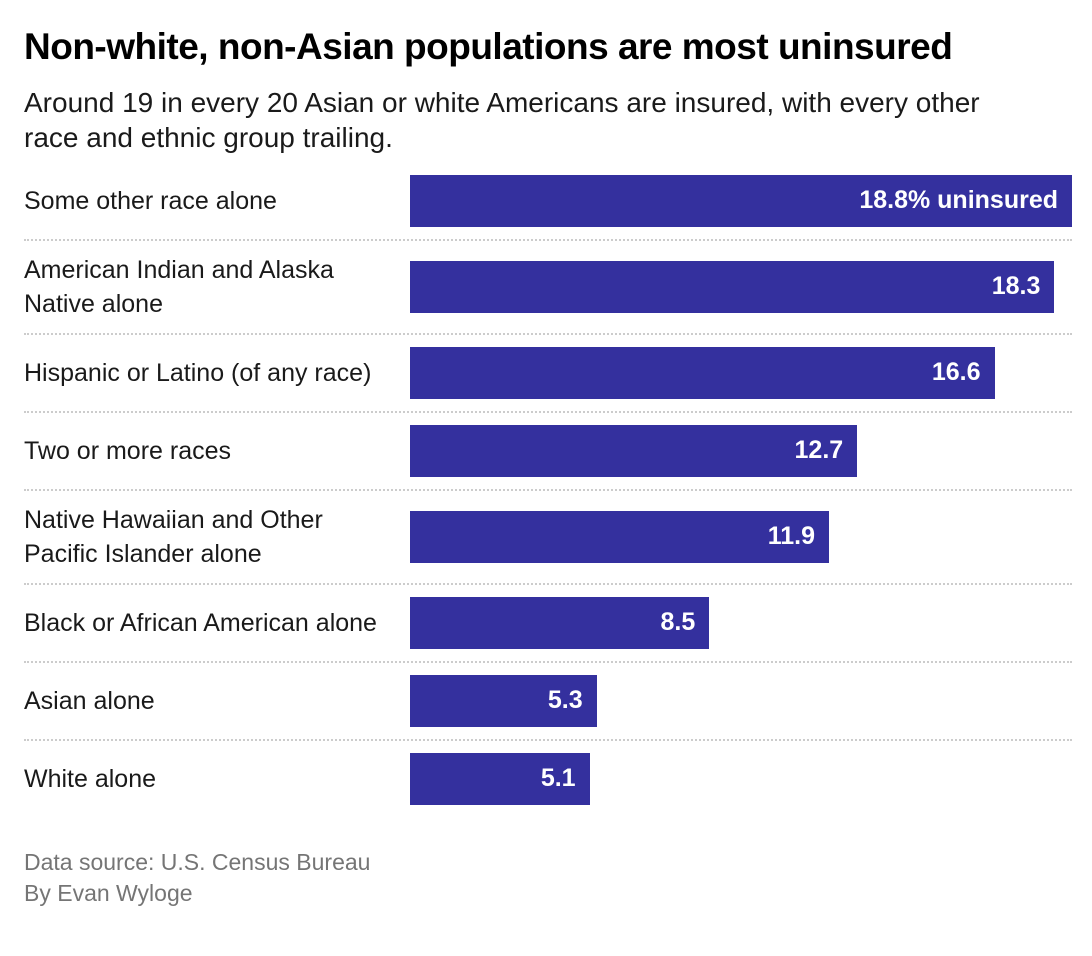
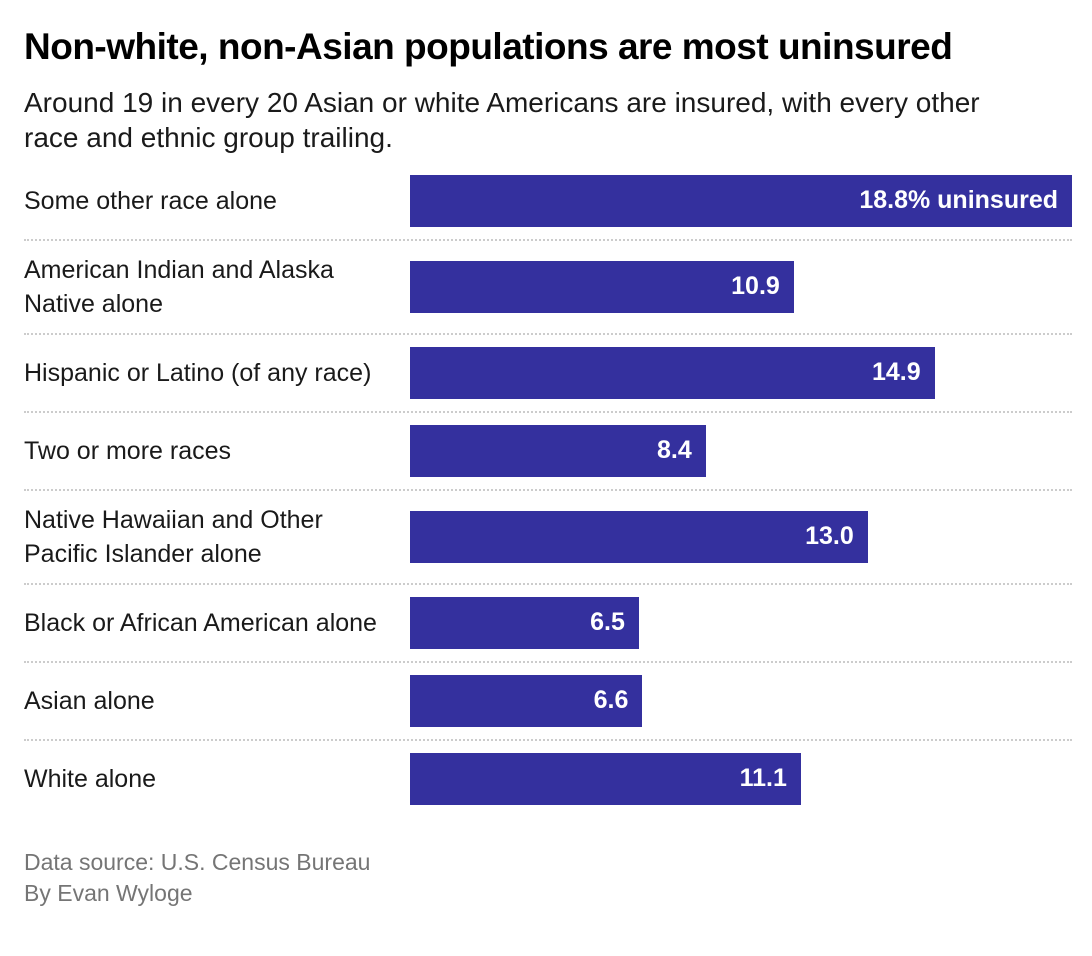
American Indian and Alaska Native alone: 18.3 -> 10.9
Hispanic or Latino (of any race): 16.6 -> 14.9
Two or more races: 12.7 -> 8.4
Native Hawaiian and Other Pacific Islander alone: 11.9 -> 13.0
Black or African American alone: 8.5 -> 6.5
Asian alone: 5.3 -> 6.6
White alone: 5.1 -> 11.1
